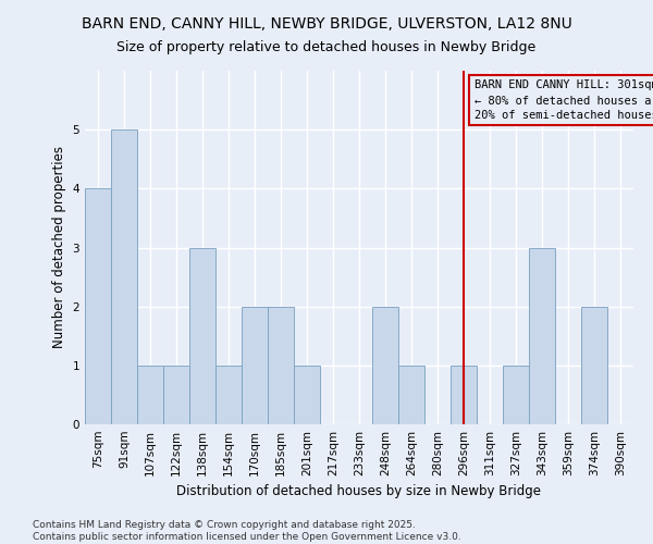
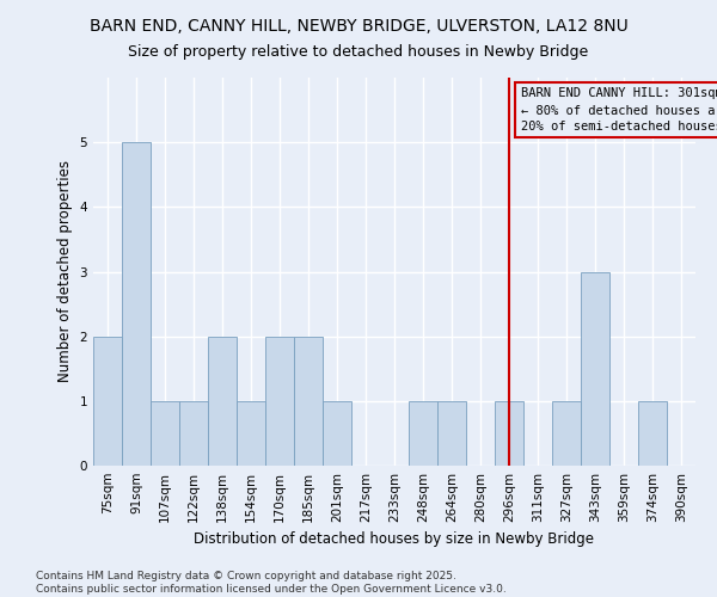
75sqm: 4 -> 2
138sqm: 3 -> 2
248sqm: 2 -> 1
374sqm: 2 -> 1
